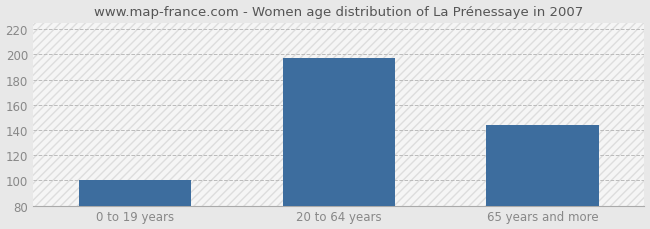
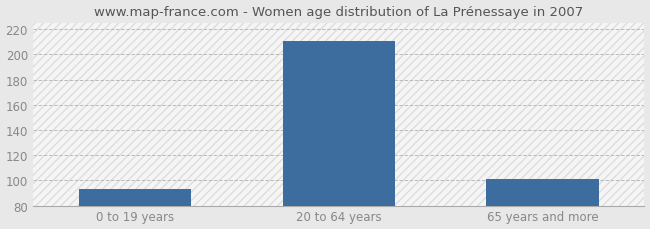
0 to 19 years: 100 -> 93
20 to 64 years: 197 -> 211
65 years and more: 144 -> 101
